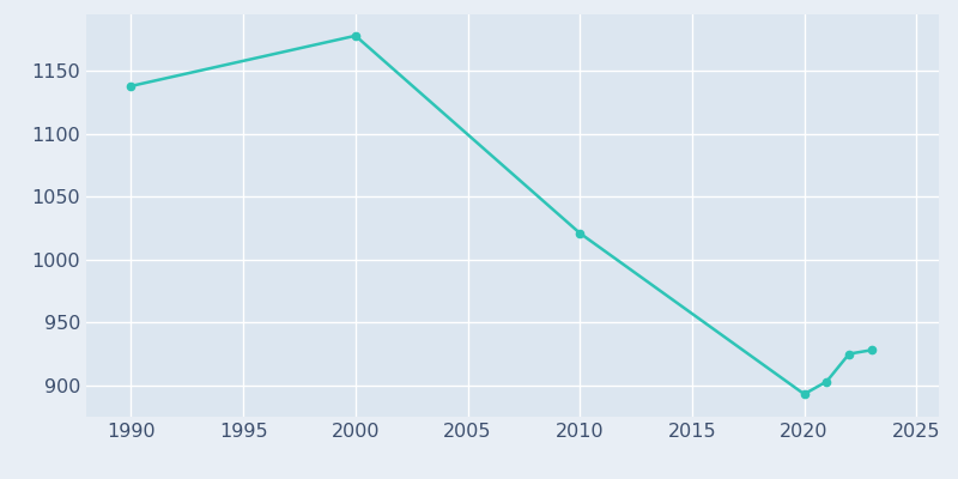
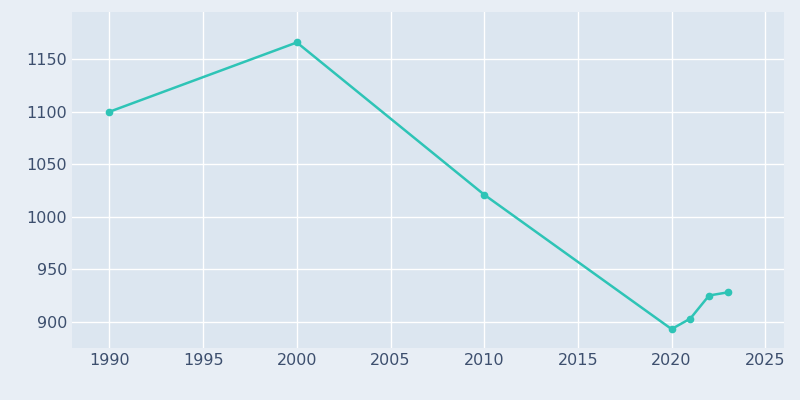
1990: 1138 -> 1100
2000: 1178 -> 1166
